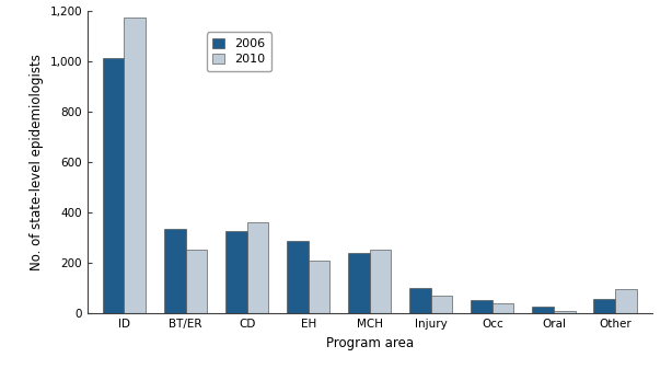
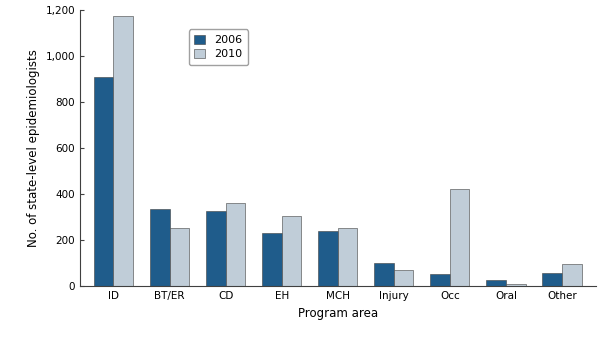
2006/ID: 1,012 -> 910
2006/EH: 290 -> 230
2010/EH: 210 -> 305
2010/Occ: 40 -> 425
